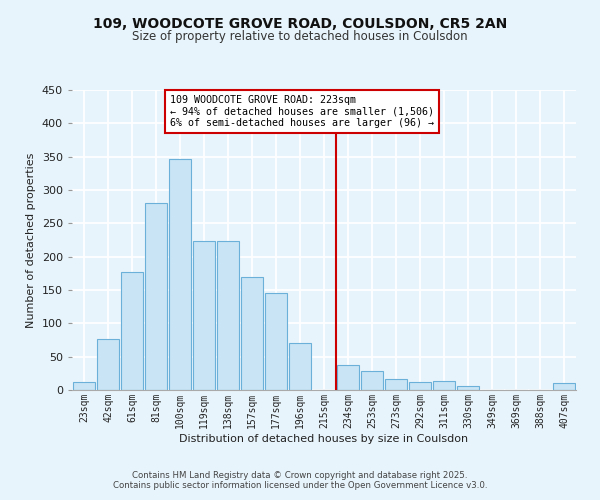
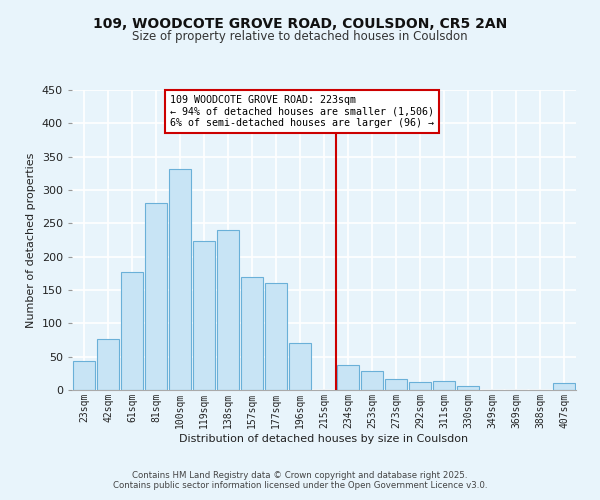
23sqm: 12 -> 44
100sqm: 346 -> 332
138sqm: 224 -> 240
177sqm: 145 -> 160
